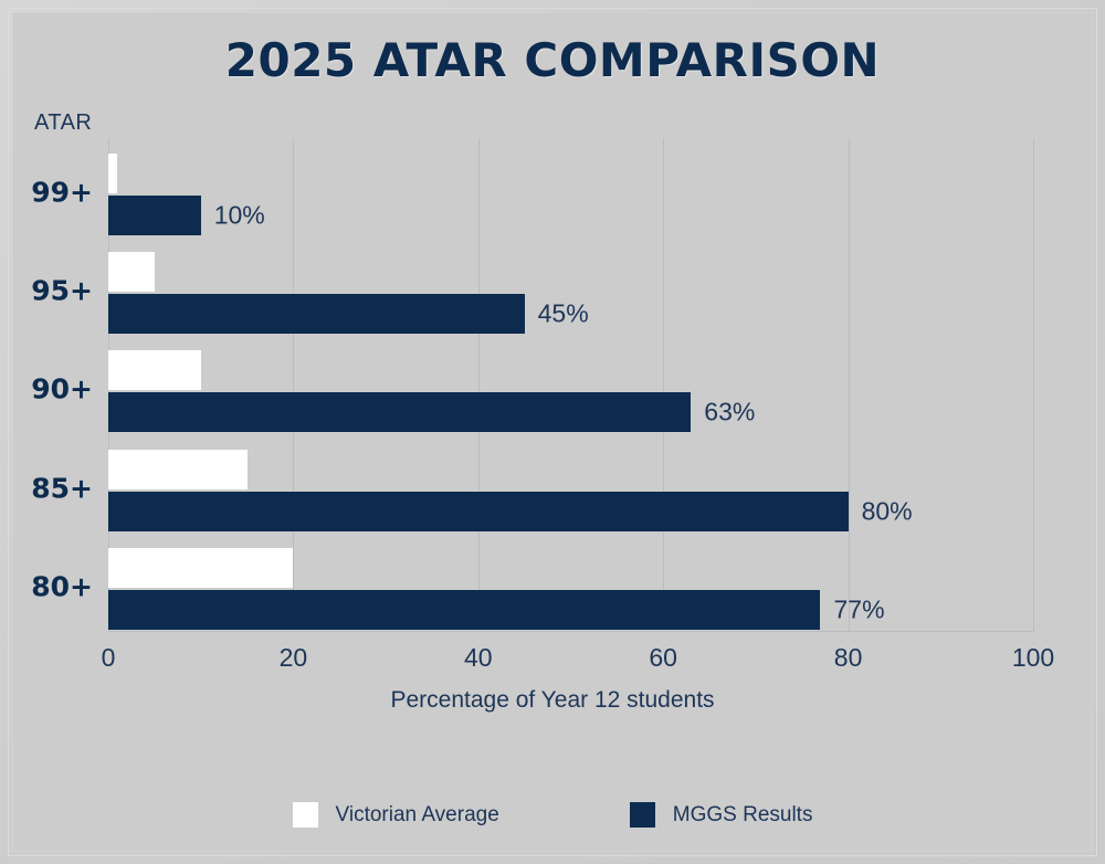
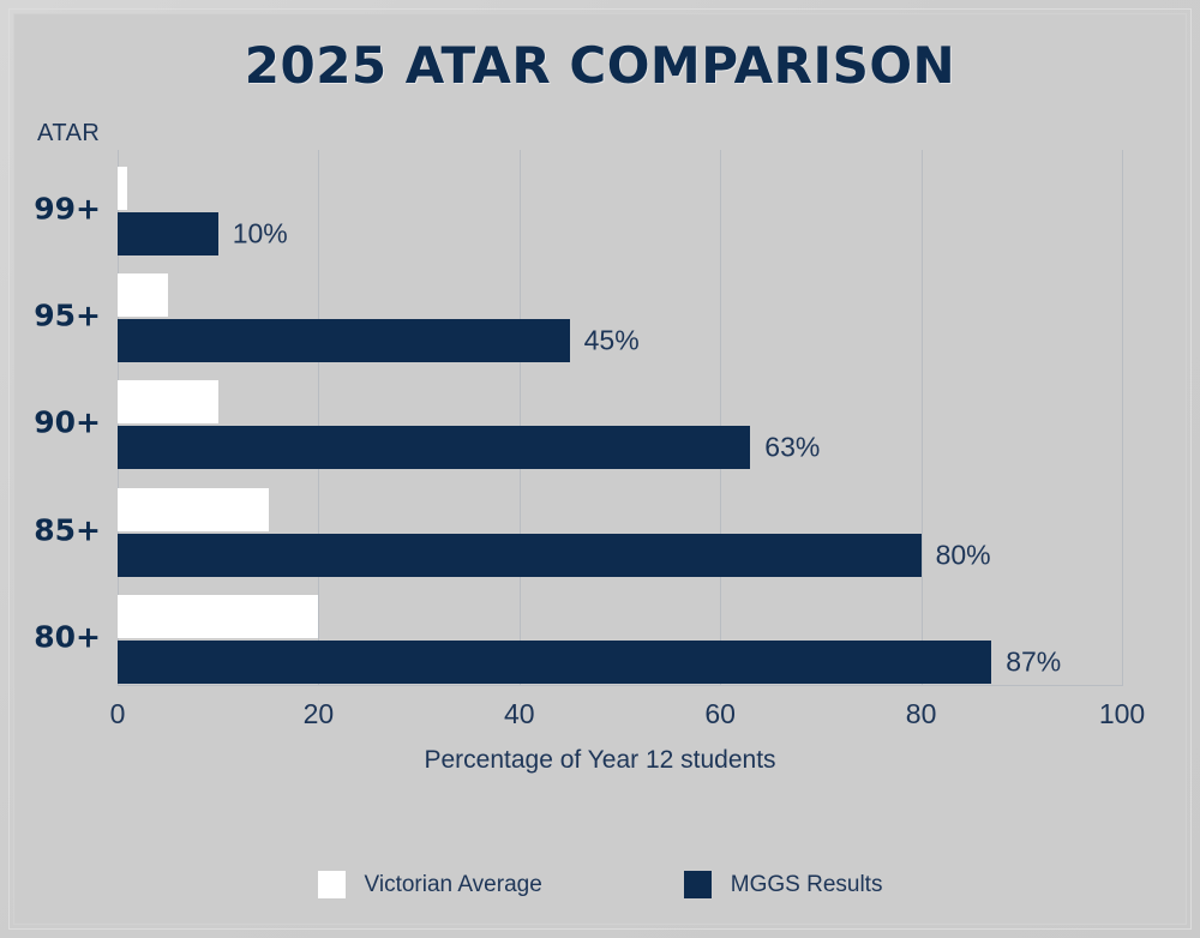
MGGS Results/80+: 77% -> 87%
